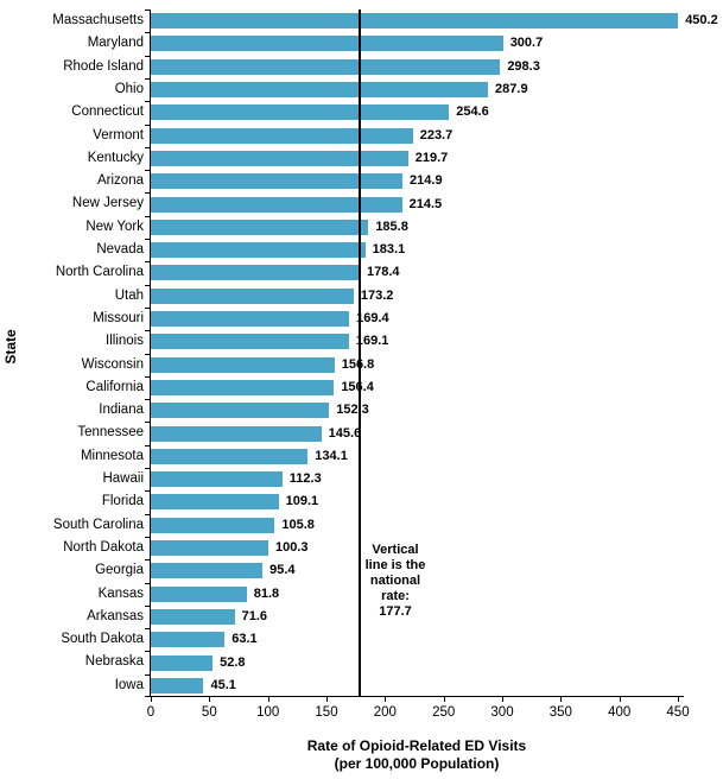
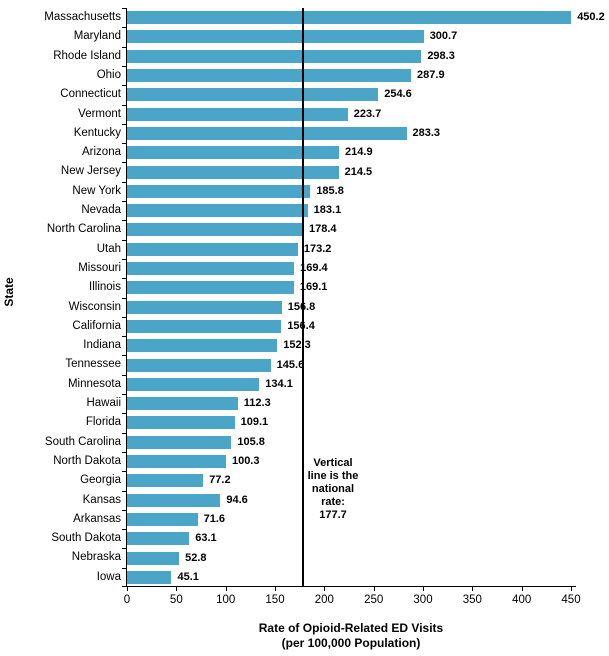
Kentucky: 219.7 -> 283.3
Georgia: 95.4 -> 77.2
Kansas: 81.8 -> 94.6
